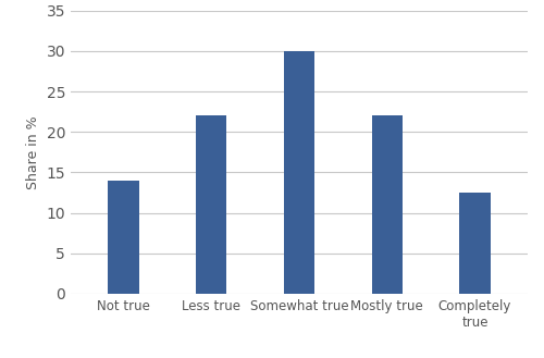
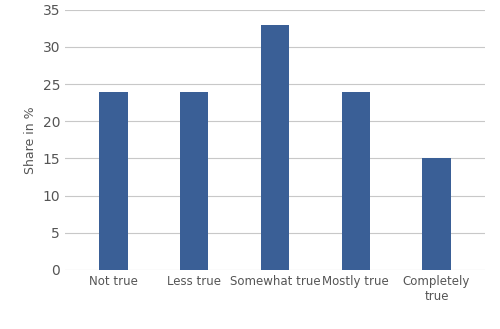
Not true: 14.0 -> 24.0
Less true: 22.0 -> 24.0
Somewhat true: 30.0 -> 33.0
Mostly true: 22.0 -> 24.0
Completely true: 12.5 -> 15.0
